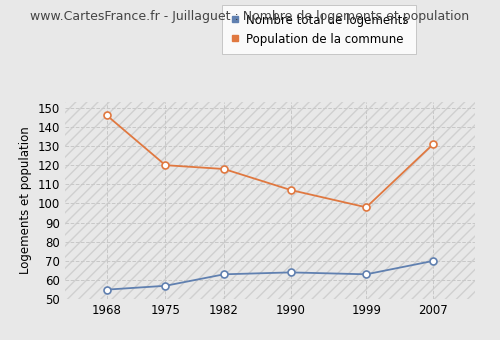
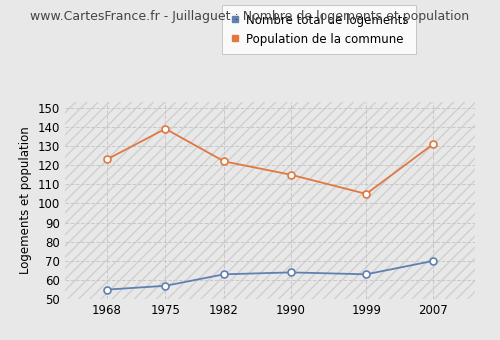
Population de la commune/1968: 146 -> 123
Population de la commune/1975: 120 -> 139
Population de la commune/1982: 118 -> 122
Population de la commune/1990: 107 -> 115
Population de la commune/1999: 98 -> 105
